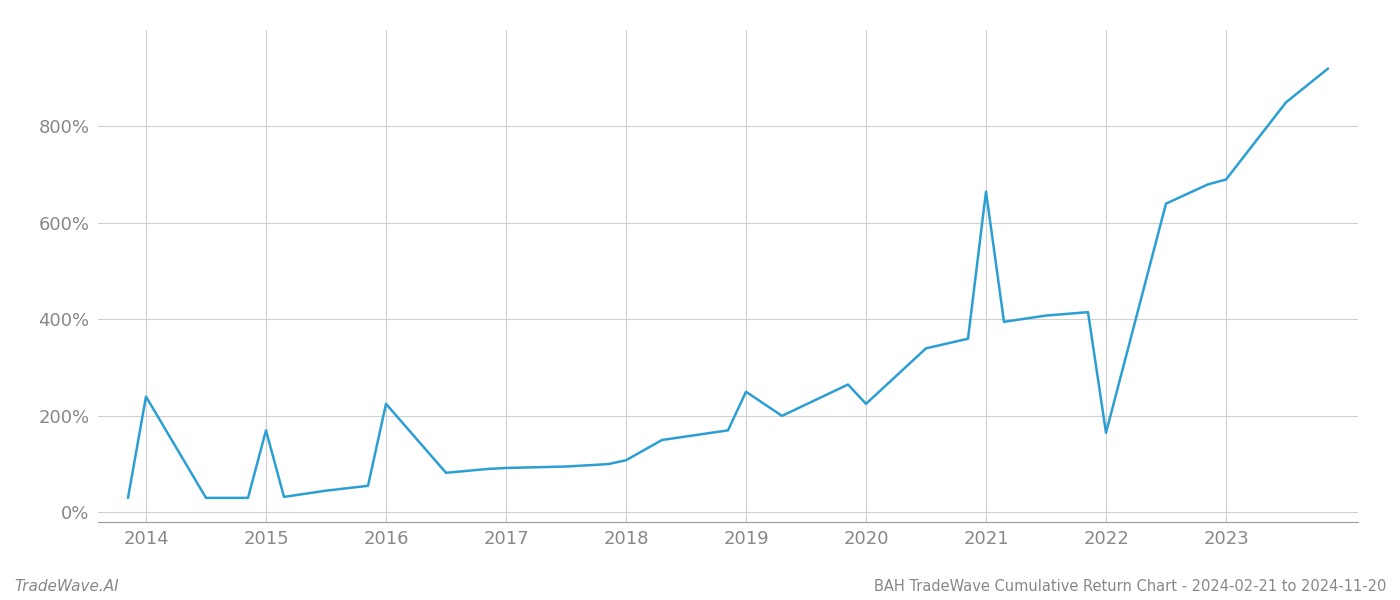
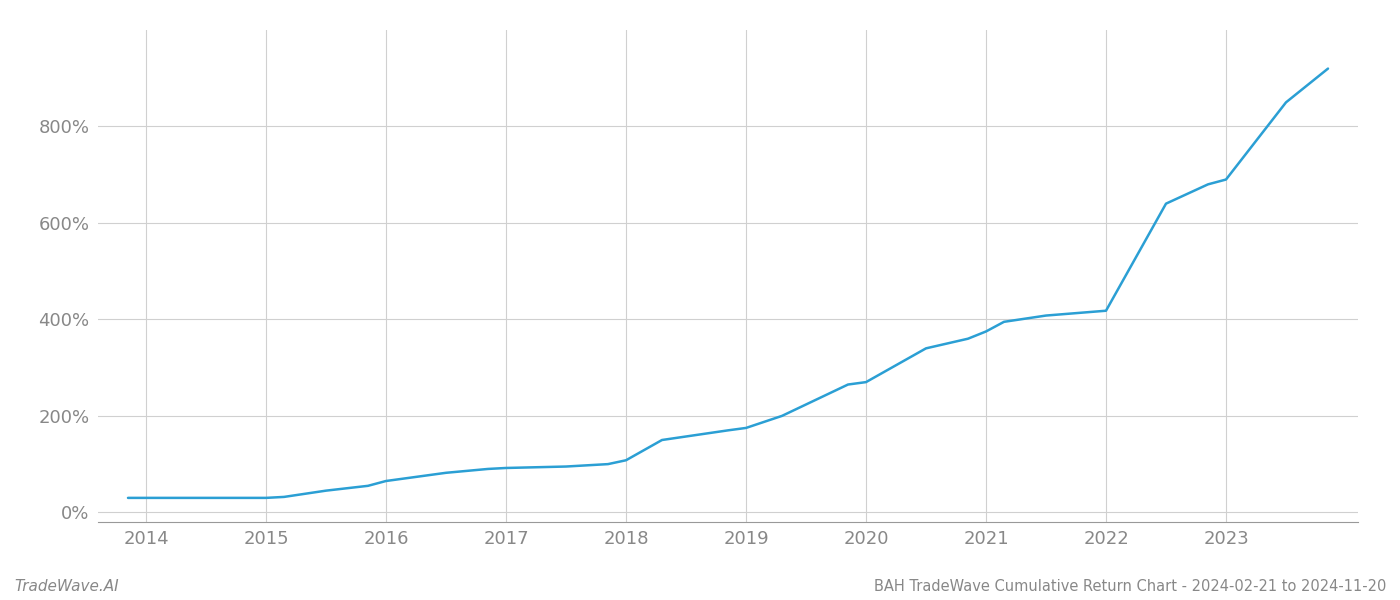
2014: 240% -> 30%
2015: 170% -> 30%
2016: 225% -> 65%
2019: 250% -> 175%
2020: 225% -> 270%
2021: 665% -> 375%
2022: 165% -> 418%
